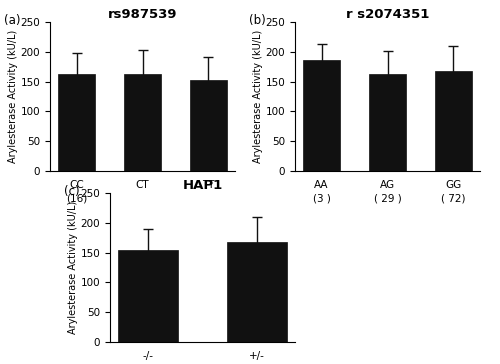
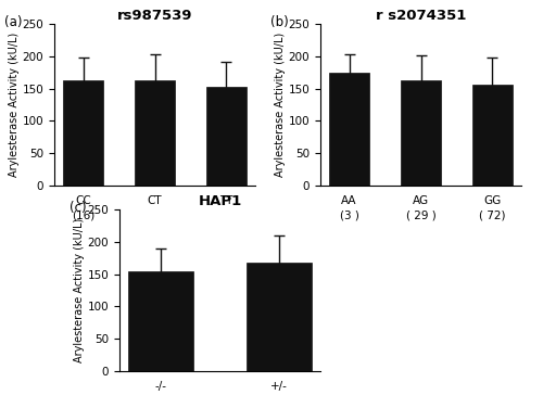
r s2074351/AA (3 ): 186 -> 175
r s2074351/GG ( 72): 168 -> 156
